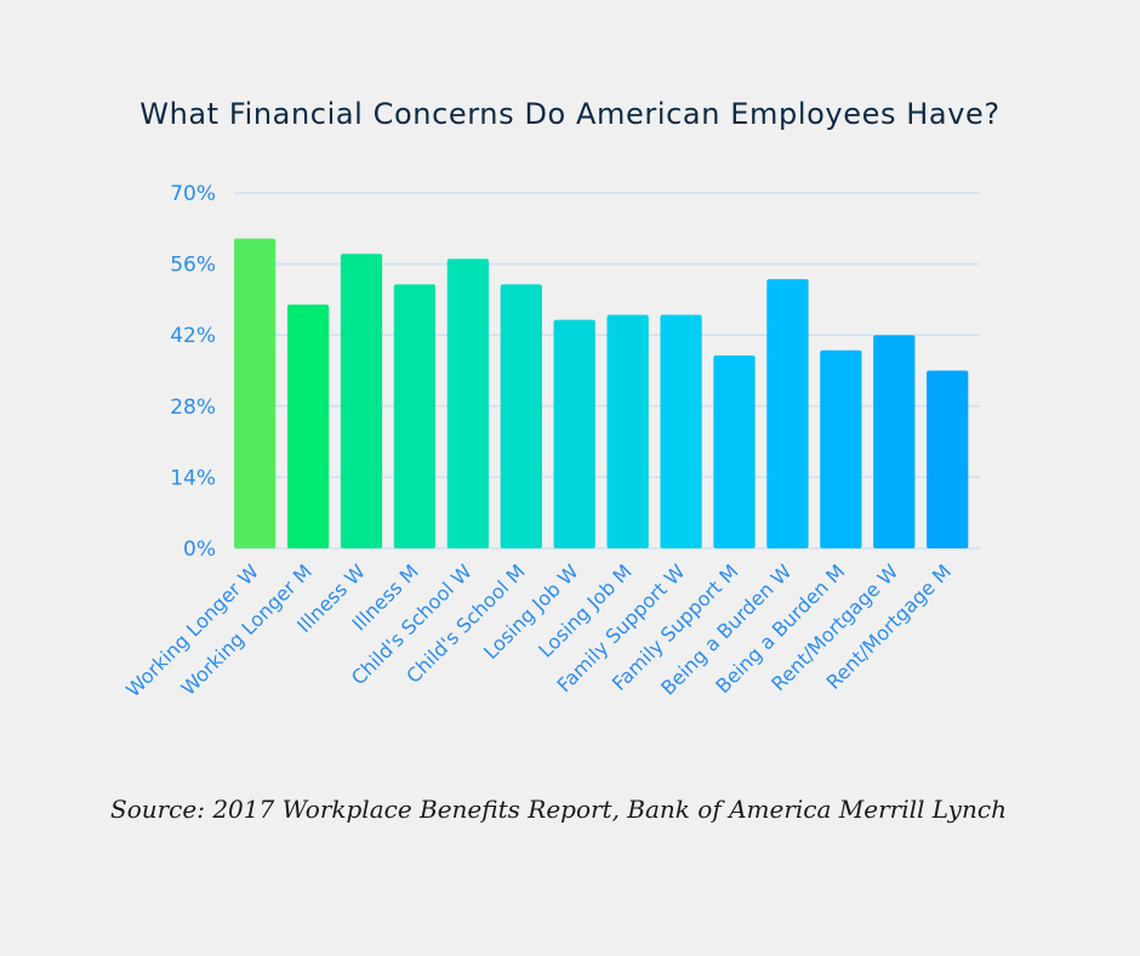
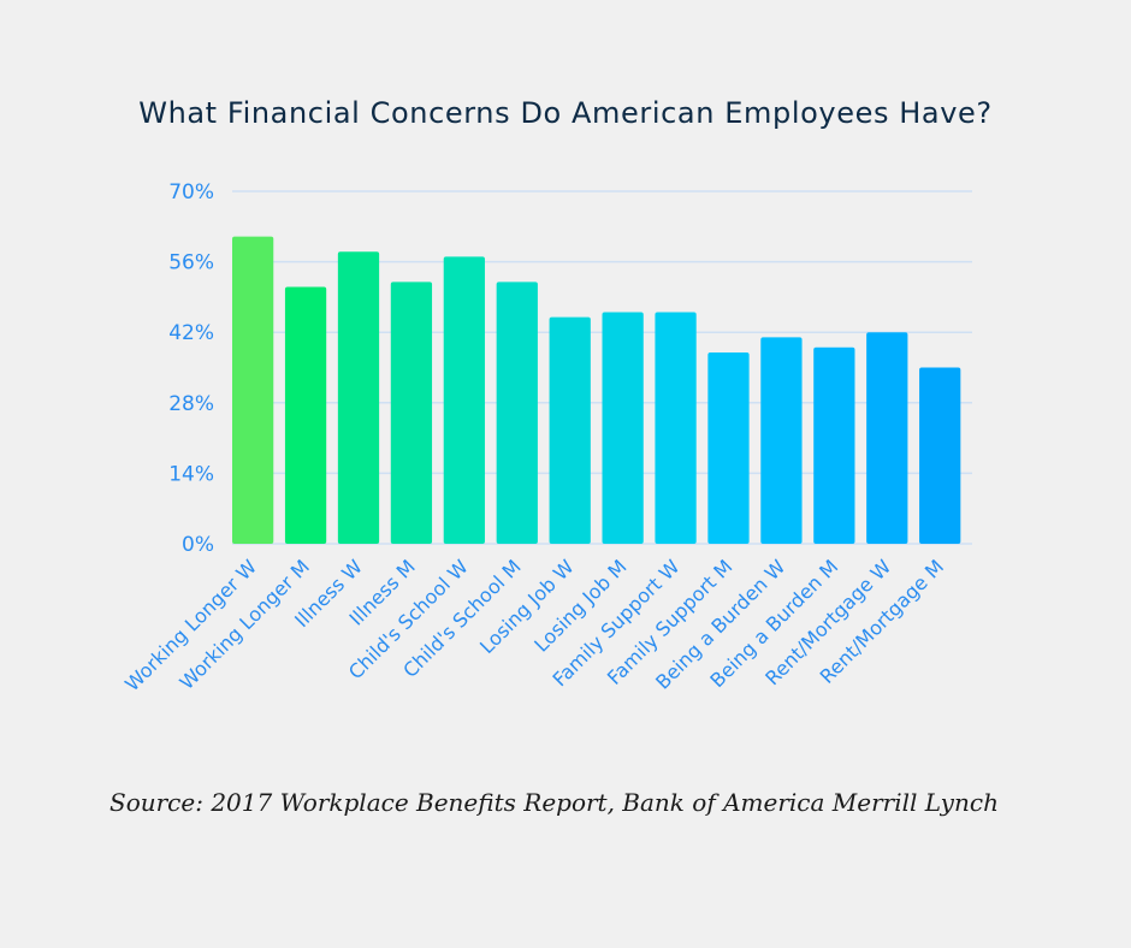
Working Longer M: 48% -> 51%
Being a Burden W: 53% -> 41%
